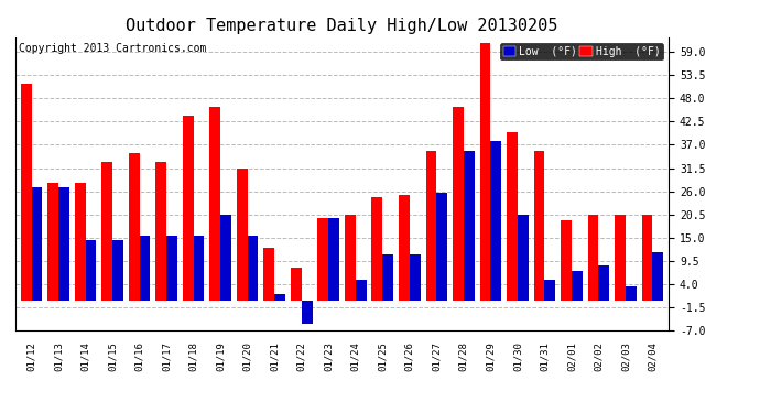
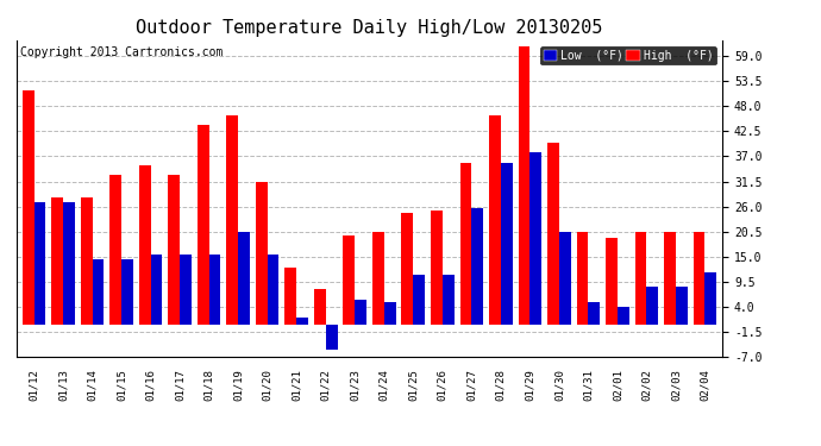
Low (°F)/01/23: 19.5 -> 5.5
High (°F)/01/31: 35.5 -> 20.5
Low (°F)/02/01: 7.0 -> 4.0
Low (°F)/02/03: 3.5 -> 8.5
